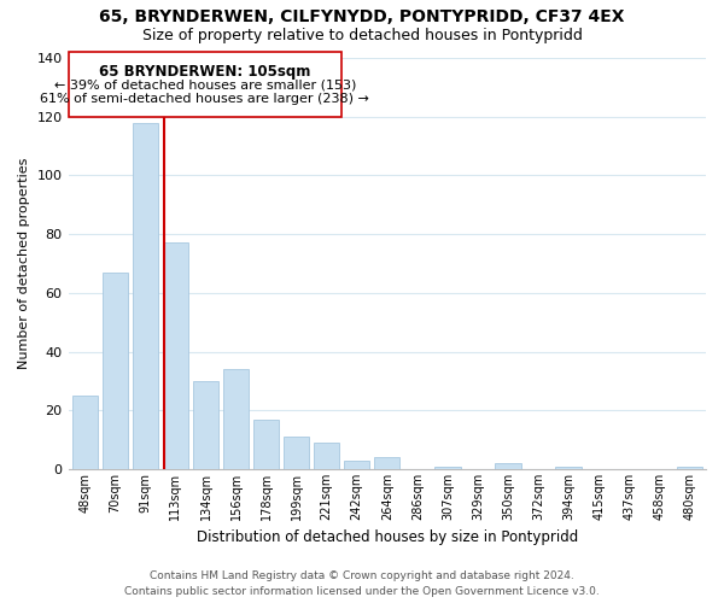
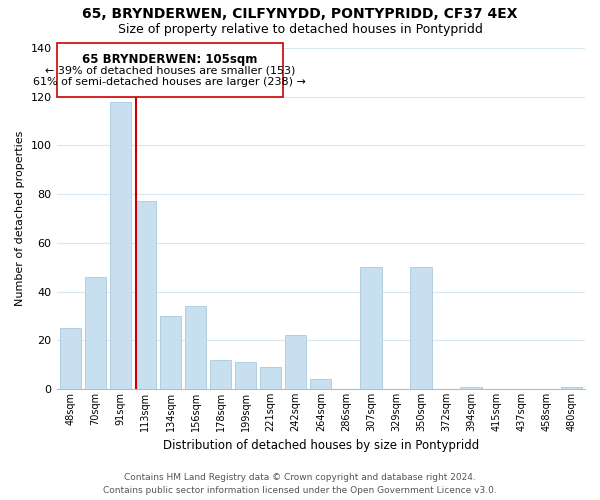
70sqm: 67 -> 46
178sqm: 17 -> 12
242sqm: 3 -> 22
307sqm: 1 -> 50
350sqm: 2 -> 50
